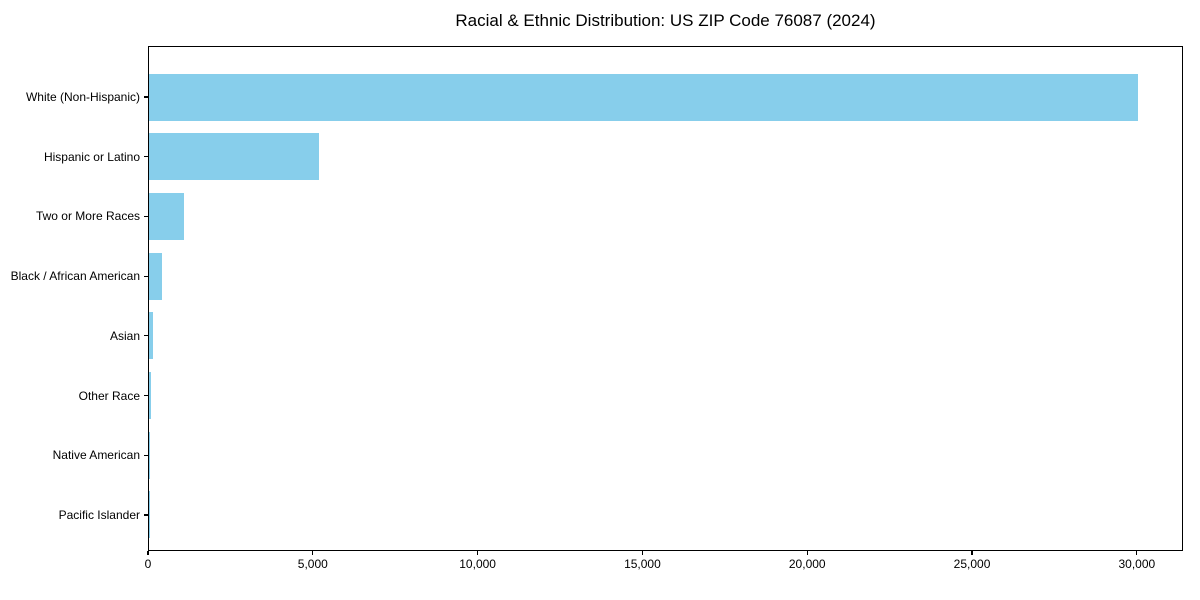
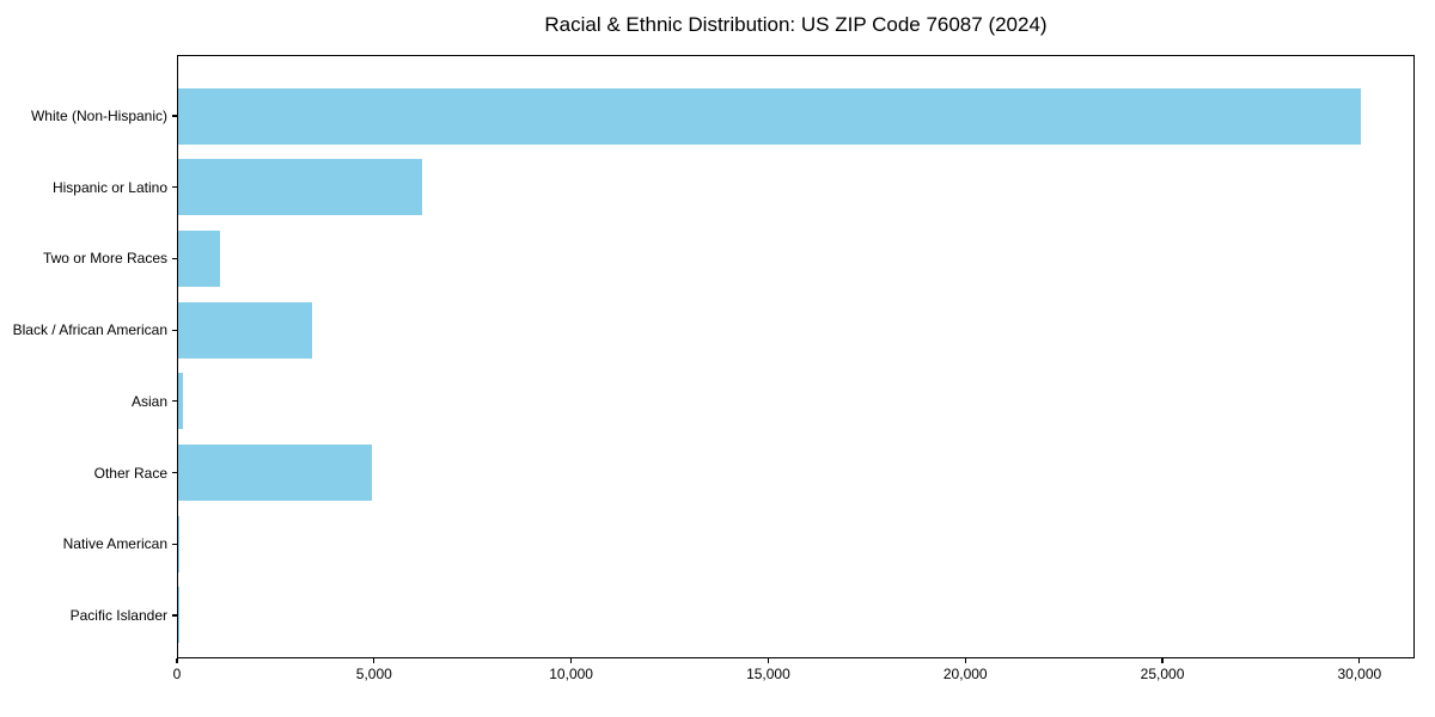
Hispanic or Latino: 5200 -> 6200
Black / African American: 400 -> 3400
Other Race: 100 -> 4900
